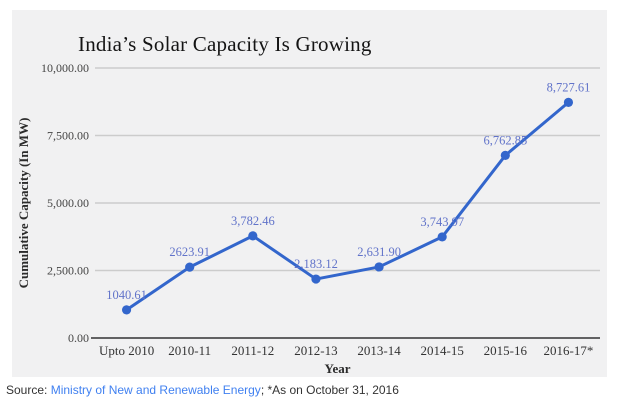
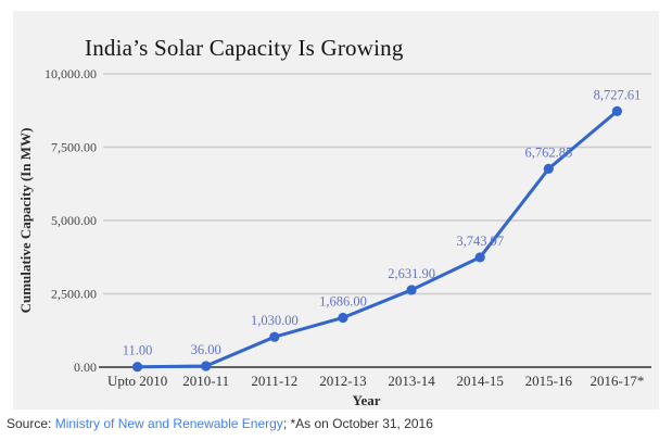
Upto 2010: 1040.61 -> 11.00
2010-11: 2623.91 -> 36.00
2011-12: 3,782.46 -> 1,030.00
2012-13: 2,183.12 -> 1,686.00
